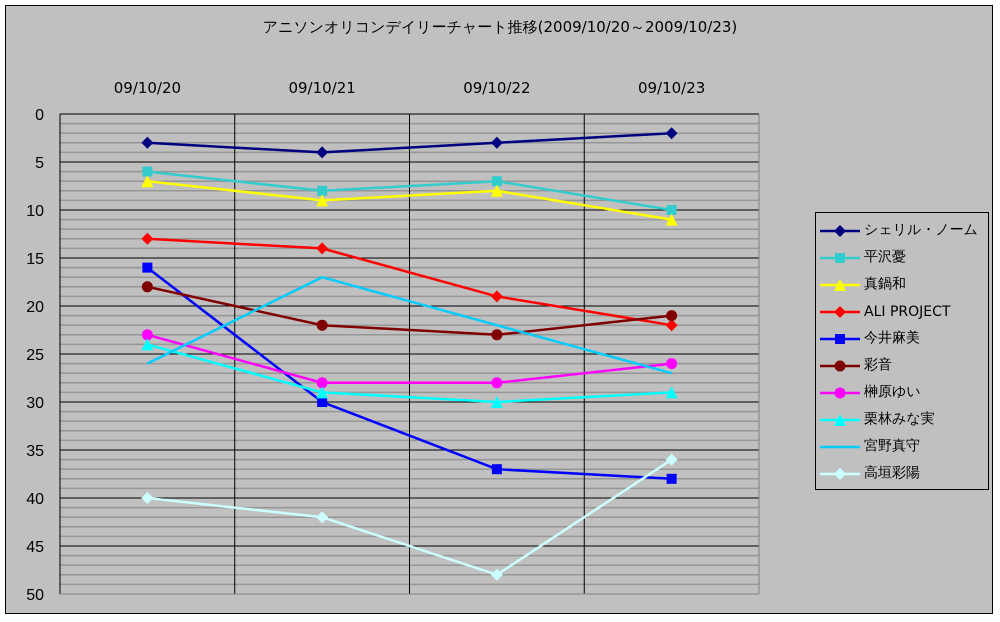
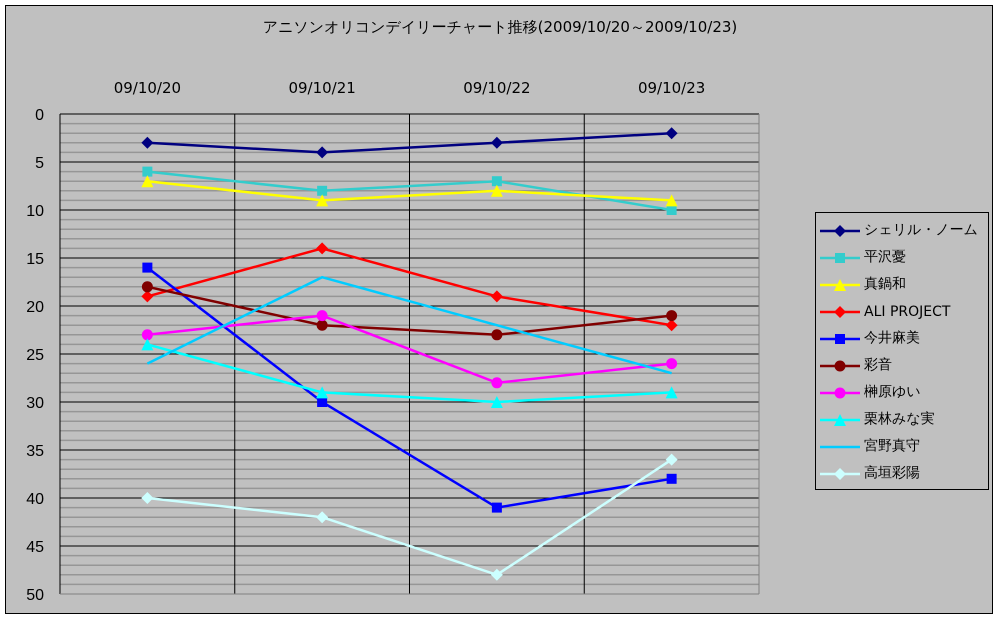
ALI PROJECT/09/10/20: 13 -> 19
榊原ゆい/09/10/21: 28 -> 21
今井麻美/09/10/22: 37 -> 41
真鍋和/09/10/23: 11 -> 9
